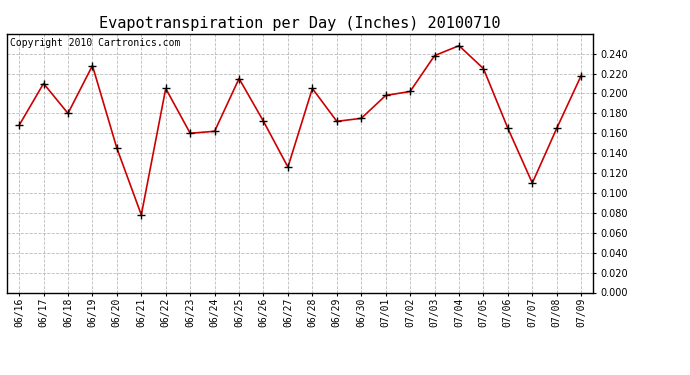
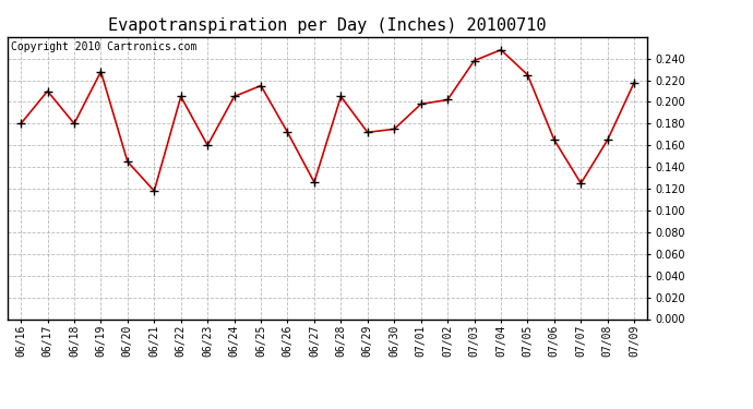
06/16: 0.168 -> 0.180
06/21: 0.078 -> 0.118
06/24: 0.162 -> 0.205
07/07: 0.110 -> 0.125
